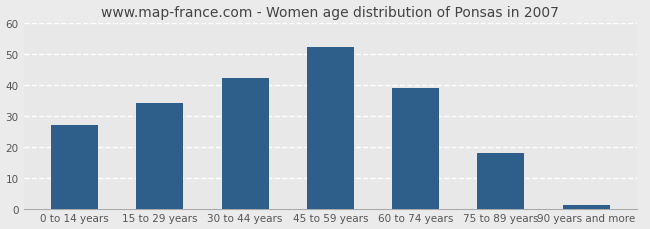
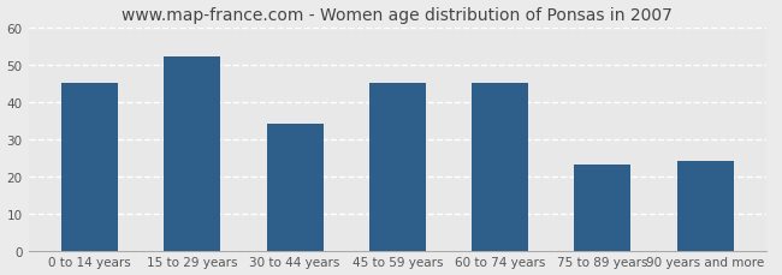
0 to 14 years: 27 -> 45
15 to 29 years: 34 -> 52
30 to 44 years: 42 -> 34
45 to 59 years: 52 -> 45
60 to 74 years: 39 -> 45
75 to 89 years: 18 -> 23
90 years and more: 1 -> 24
